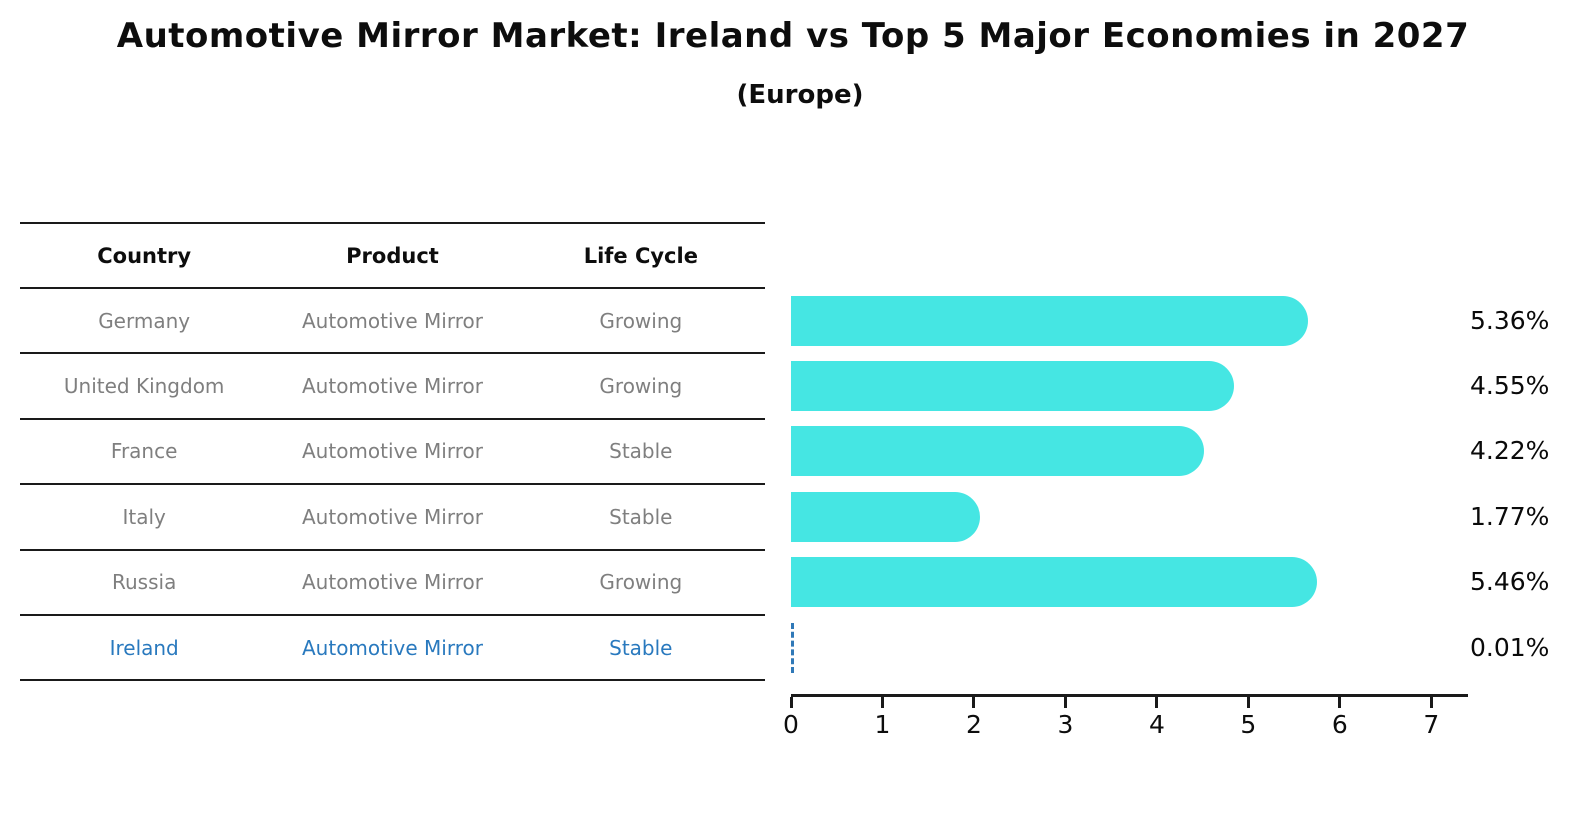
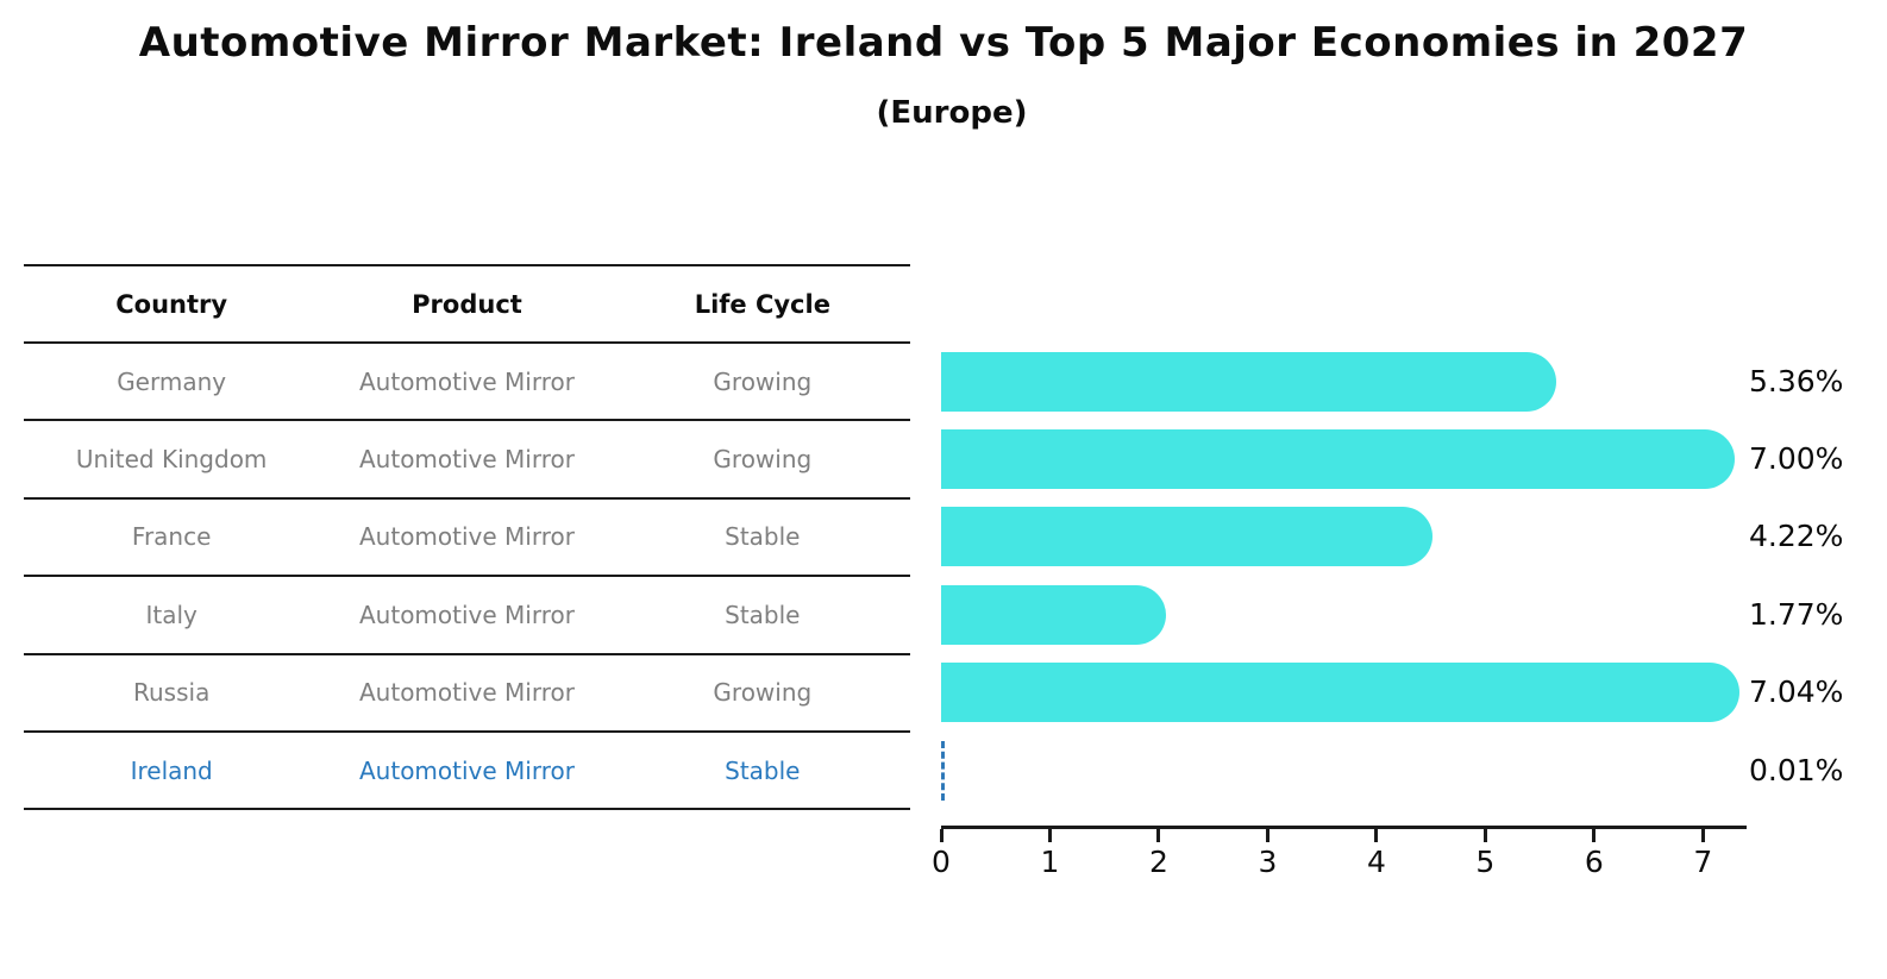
United Kingdom: 4.55% -> 7.00%
Russia: 5.46% -> 7.04%
